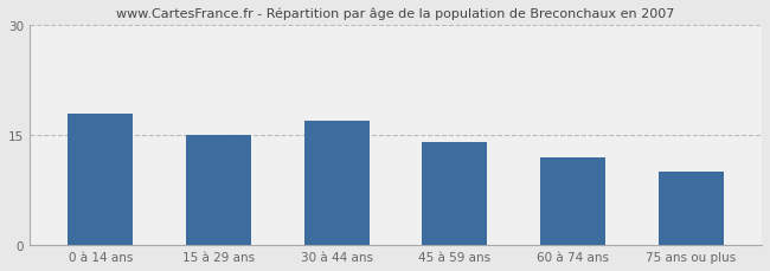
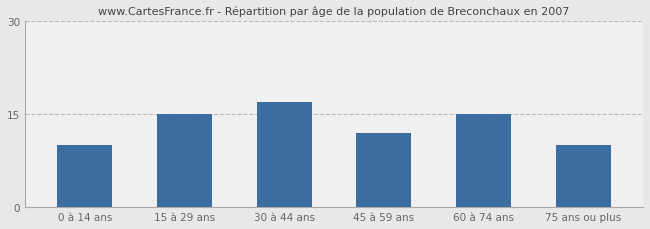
0 à 14 ans: 18 -> 10
45 à 59 ans: 14 -> 12
60 à 74 ans: 12 -> 15
